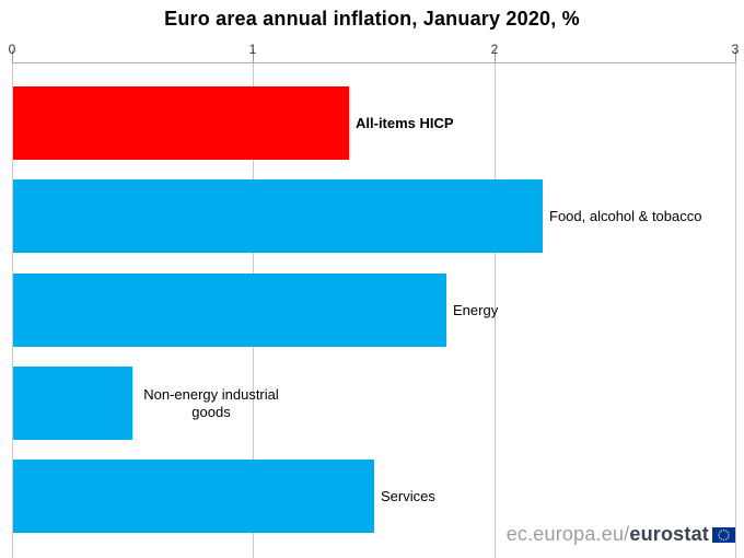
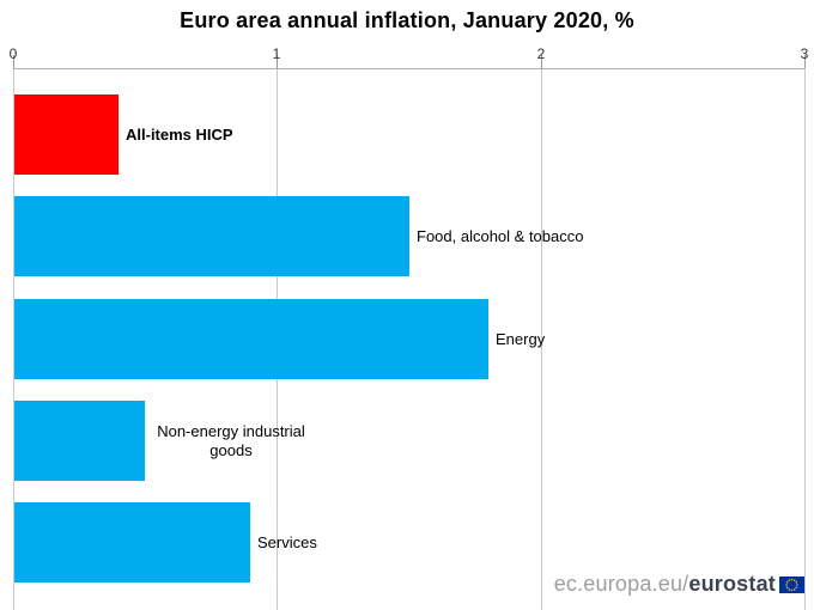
All-items HICP: 1.4 -> 0.4
Food, alcohol & tobacco: 2.2 -> 1.5
Services: 1.5 -> 0.9
